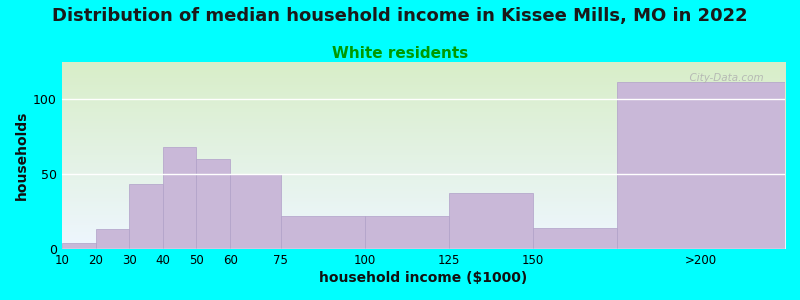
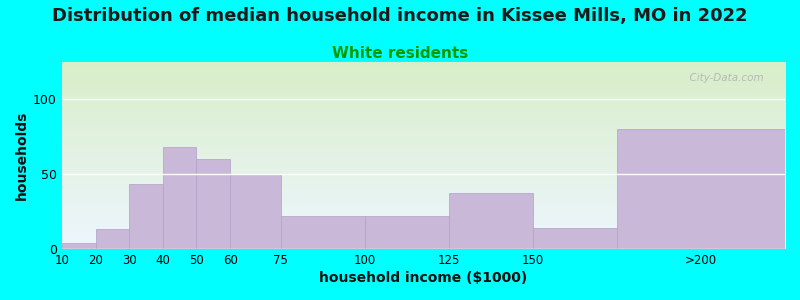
>200: 111 -> 80
